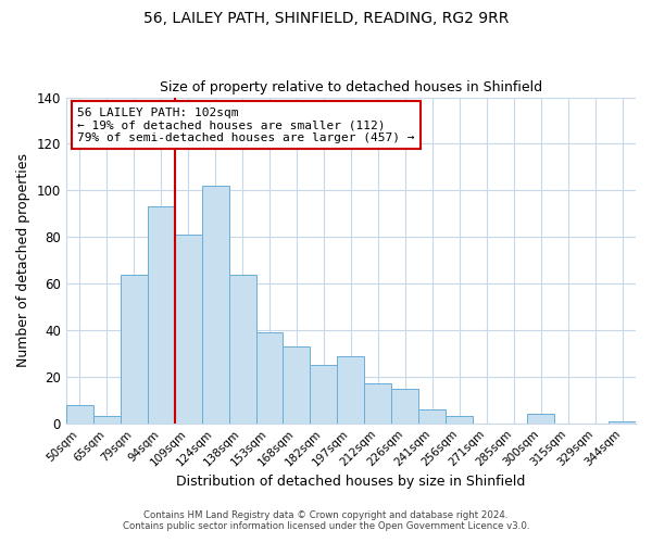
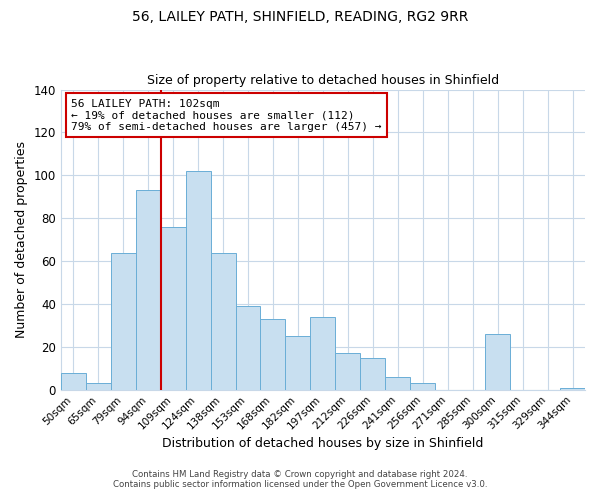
109sqm: 81 -> 76
197sqm: 29 -> 34
300sqm: 4 -> 26
